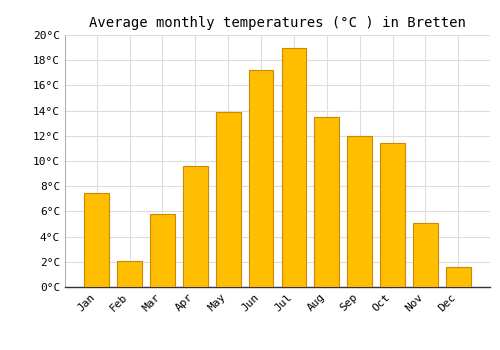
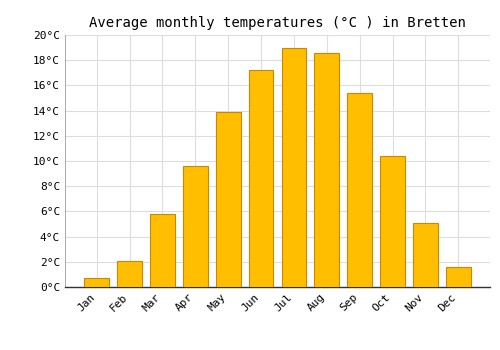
Jan: 7.5°C -> 0.7°C
Aug: 13.5°C -> 18.6°C
Sep: 12.0°C -> 15.4°C
Oct: 11.4°C -> 10.4°C
